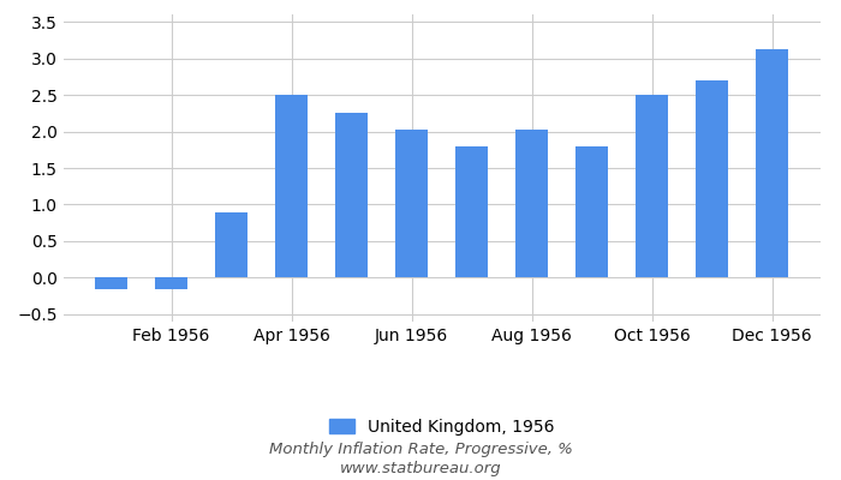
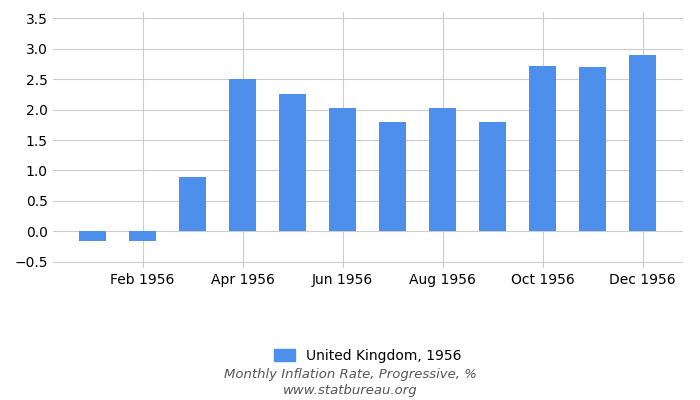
Oct 1956: 2.50 -> 2.72
Dec 1956: 3.13 -> 2.90
